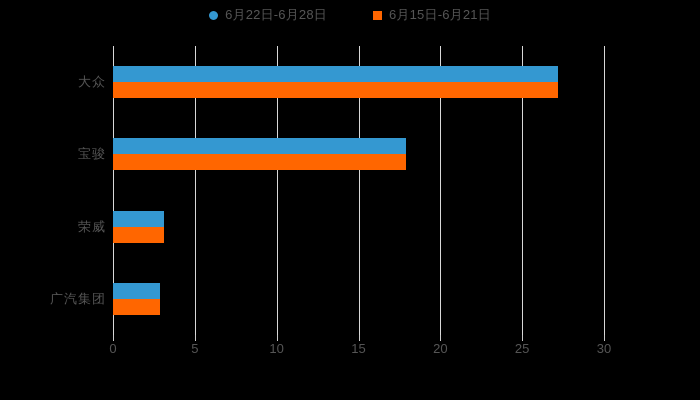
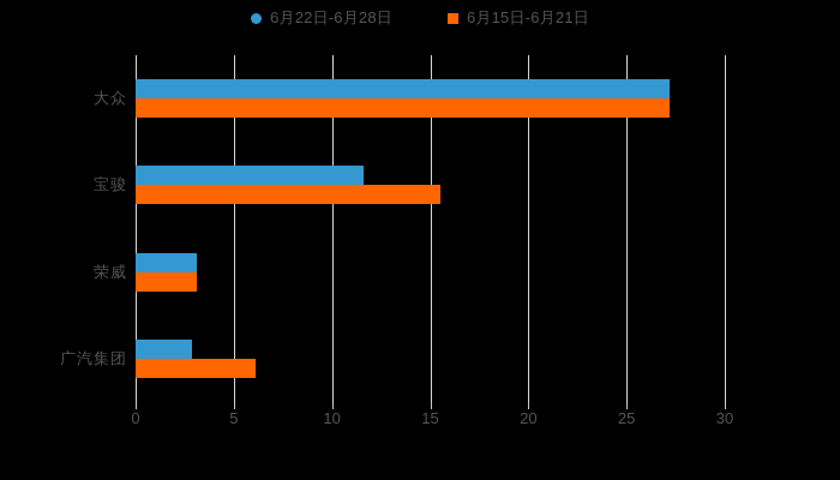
6月22日-6月28日/宝骏: 17.9 -> 11.6
6月15日-6月21日/宝骏: 17.9 -> 15.5
6月15日-6月21日/广汽集团: 2.9 -> 6.1
